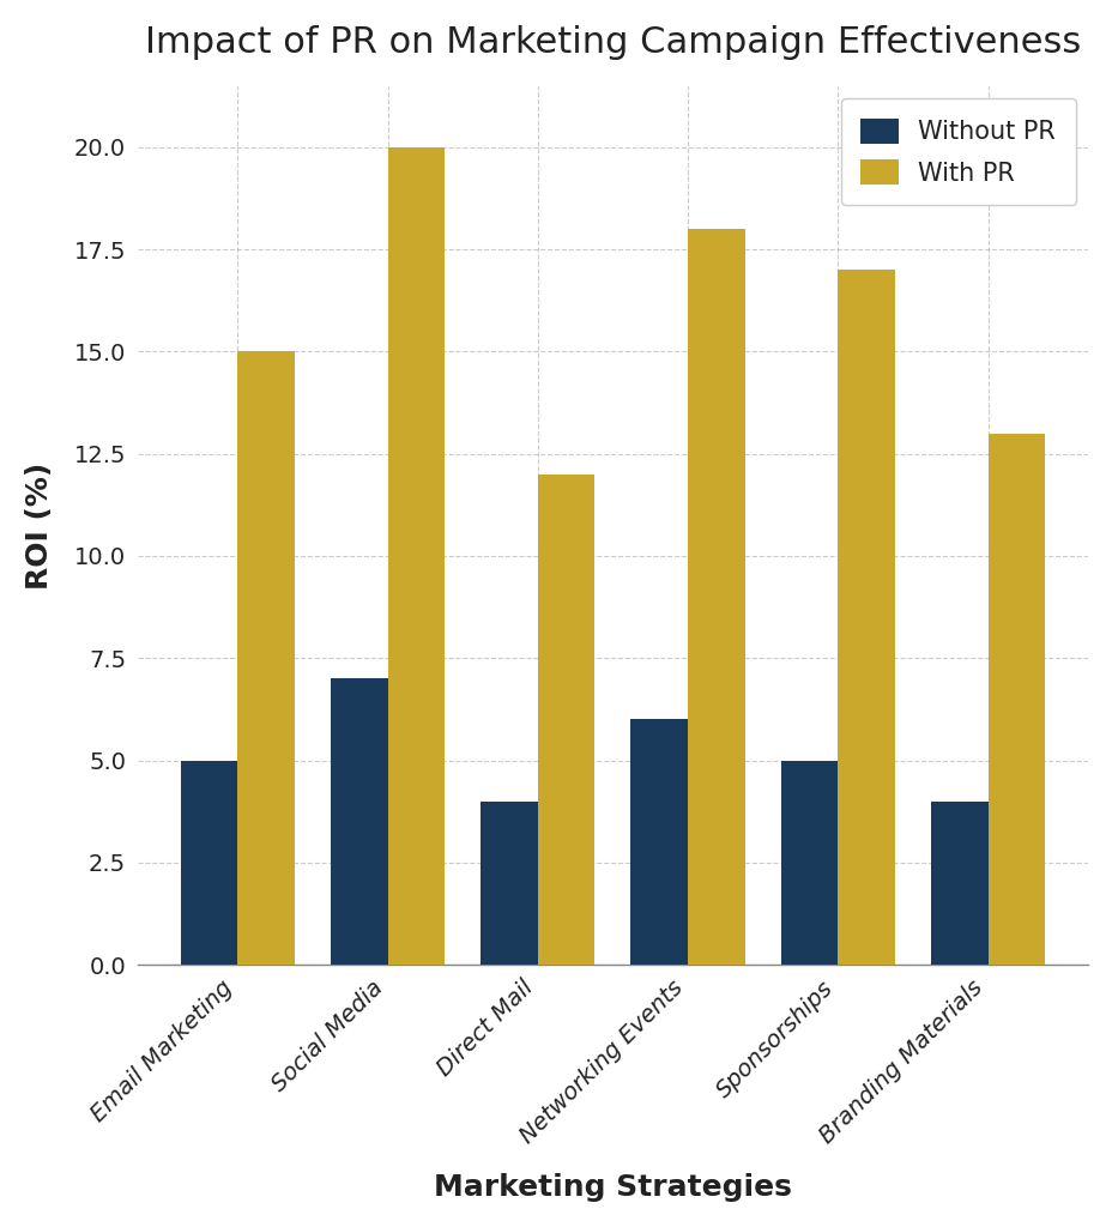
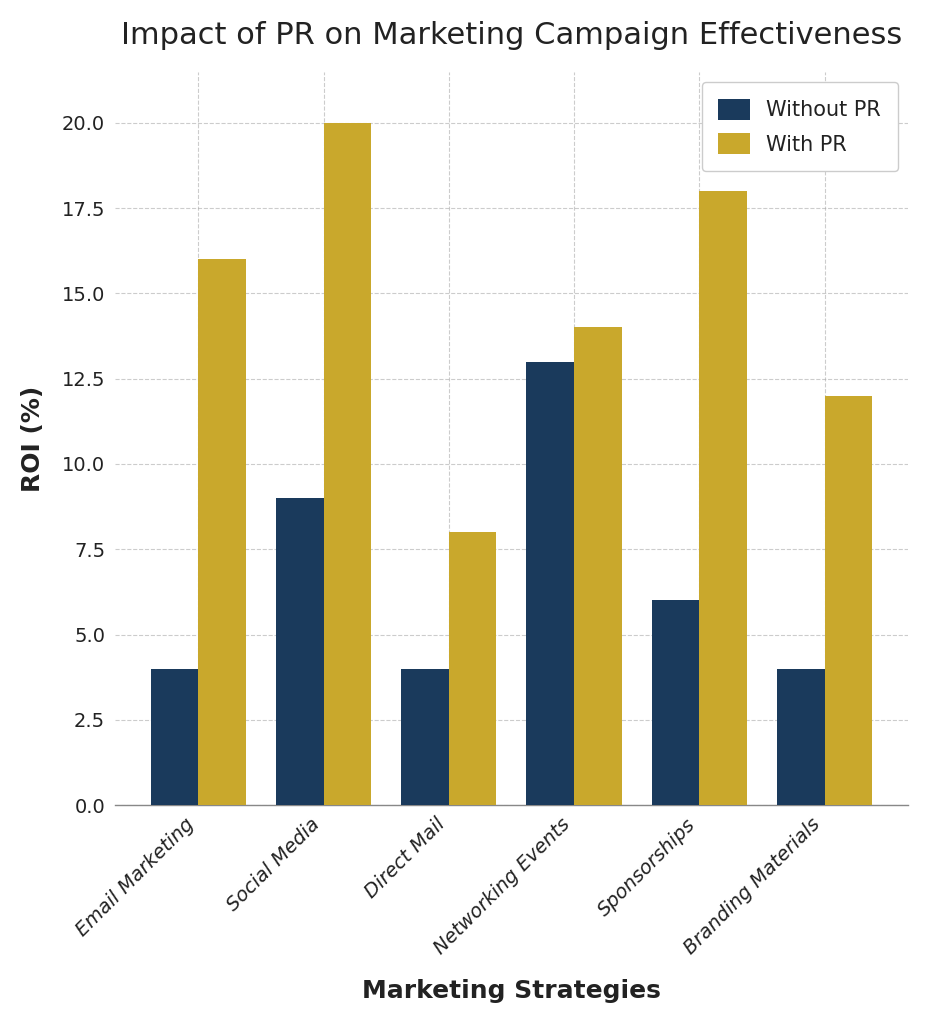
Without PR/Email Marketing: 5 -> 4
With PR/Email Marketing: 15 -> 16
Without PR/Social Media: 7 -> 9
With PR/Direct Mail: 12 -> 8
Without PR/Networking Events: 6 -> 13
With PR/Networking Events: 18 -> 14
Without PR/Sponsorships: 5 -> 6
With PR/Sponsorships: 17 -> 18
With PR/Branding Materials: 13 -> 12
